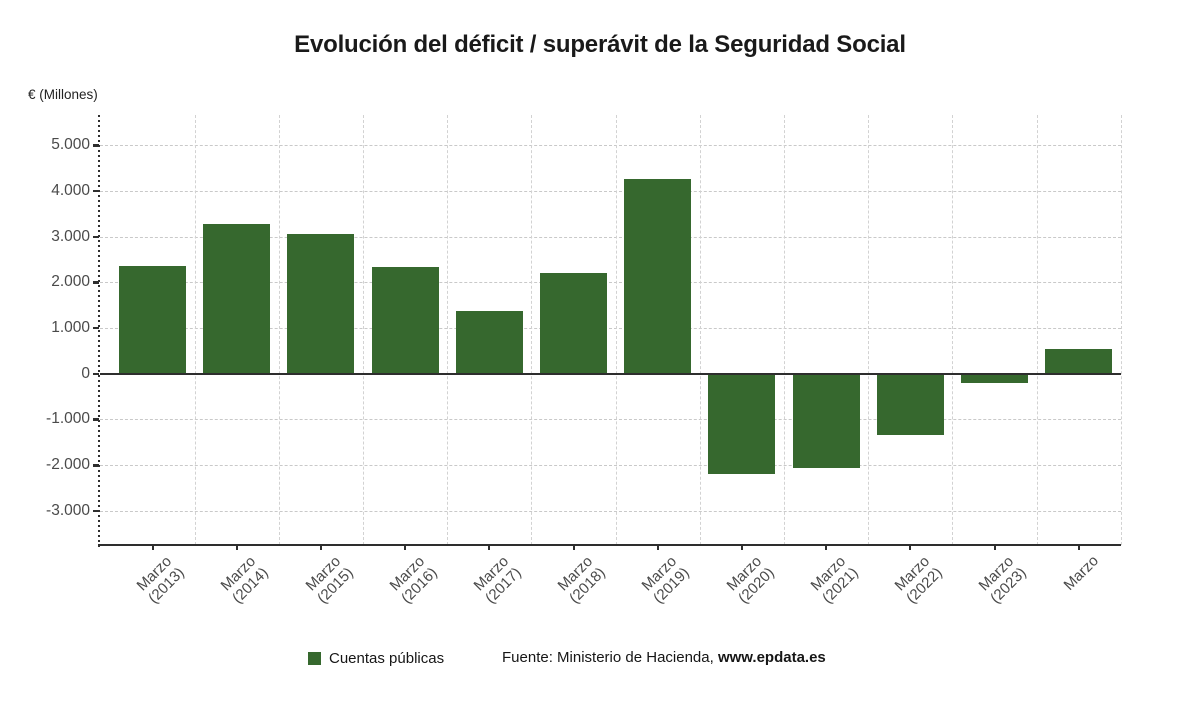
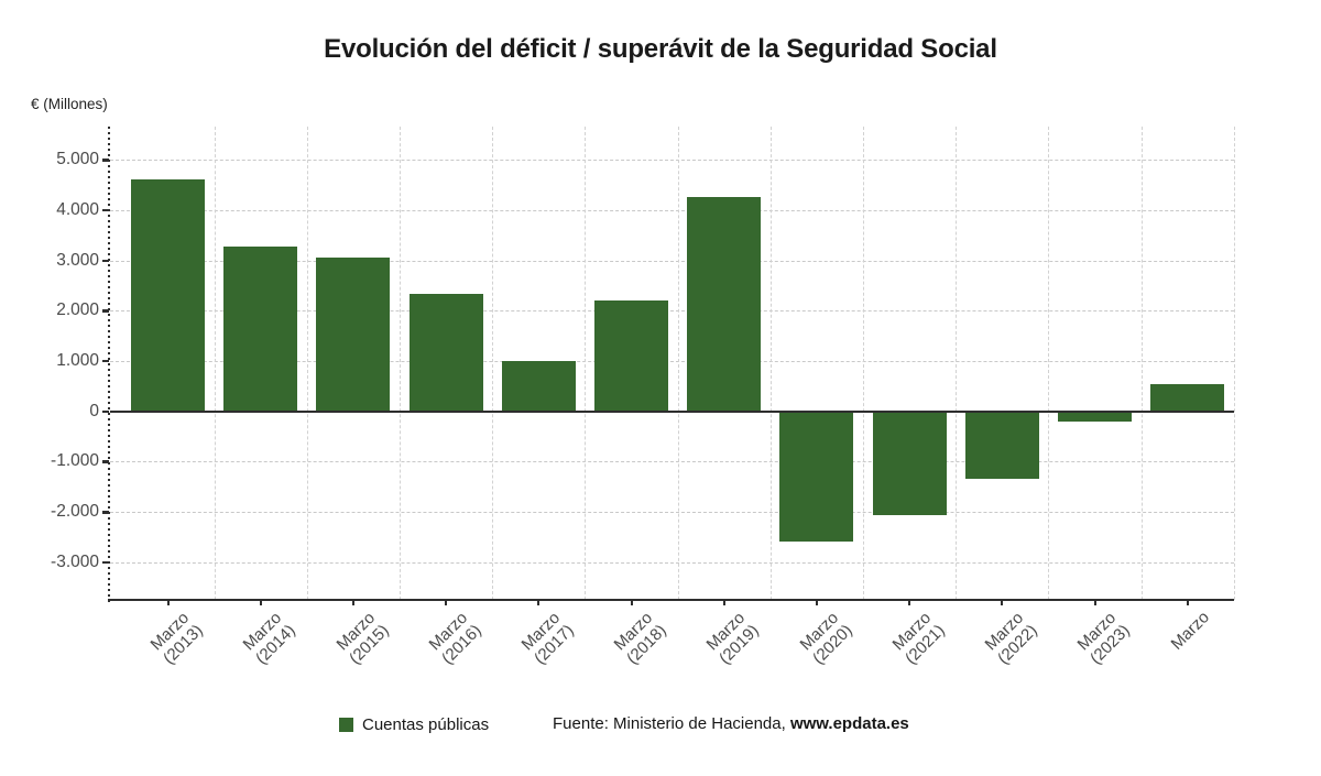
Marzo (2013): 2400 -> 4600
Marzo (2017): 1400 -> 1000
Marzo (2020): -2200 -> -2600
